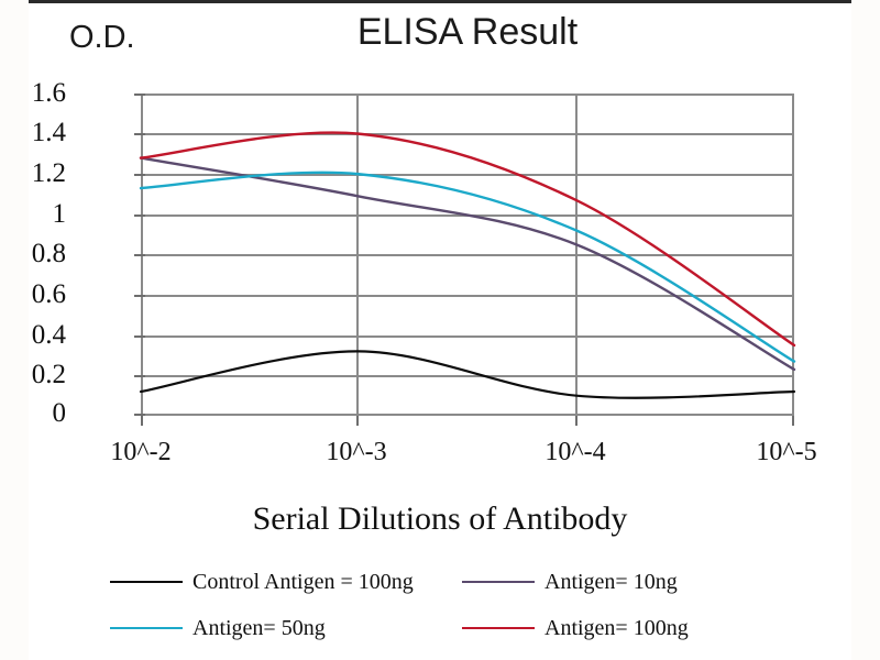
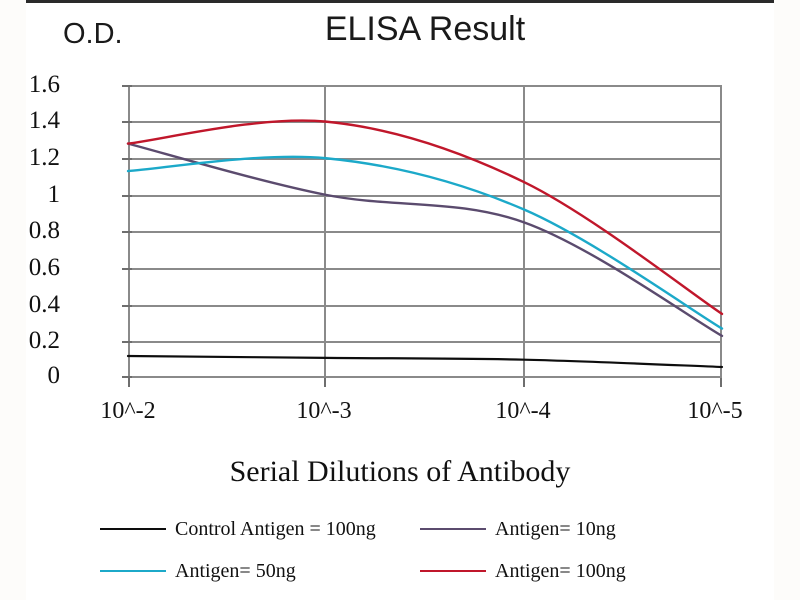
Control Antigen = 100ng/10^-3: 0.32 -> 0.11
Antigen= 10ng/10^-3: 1.09 -> 1.00
Control Antigen = 100ng/10^-5: 0.12 -> 0.06
